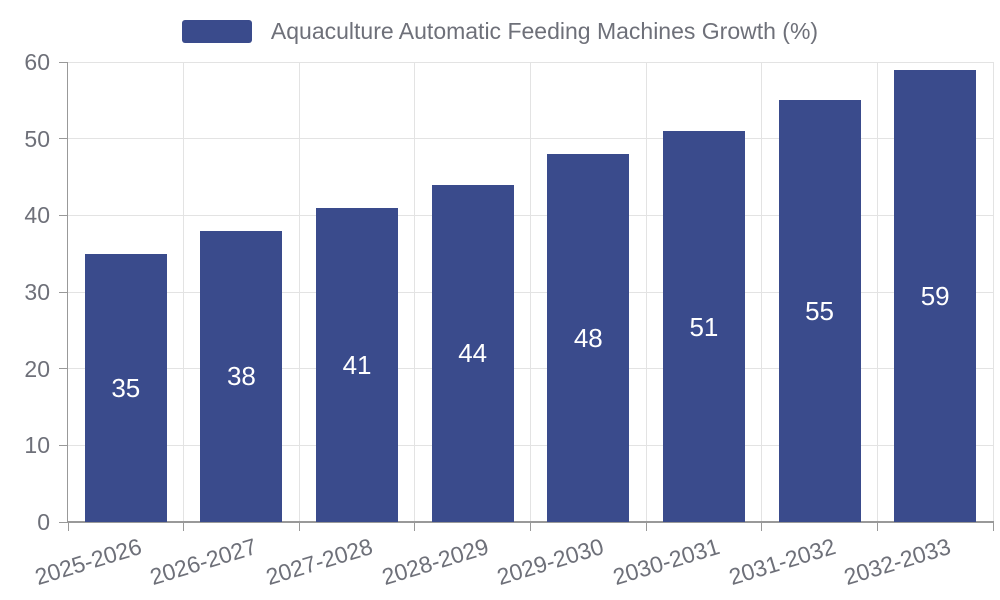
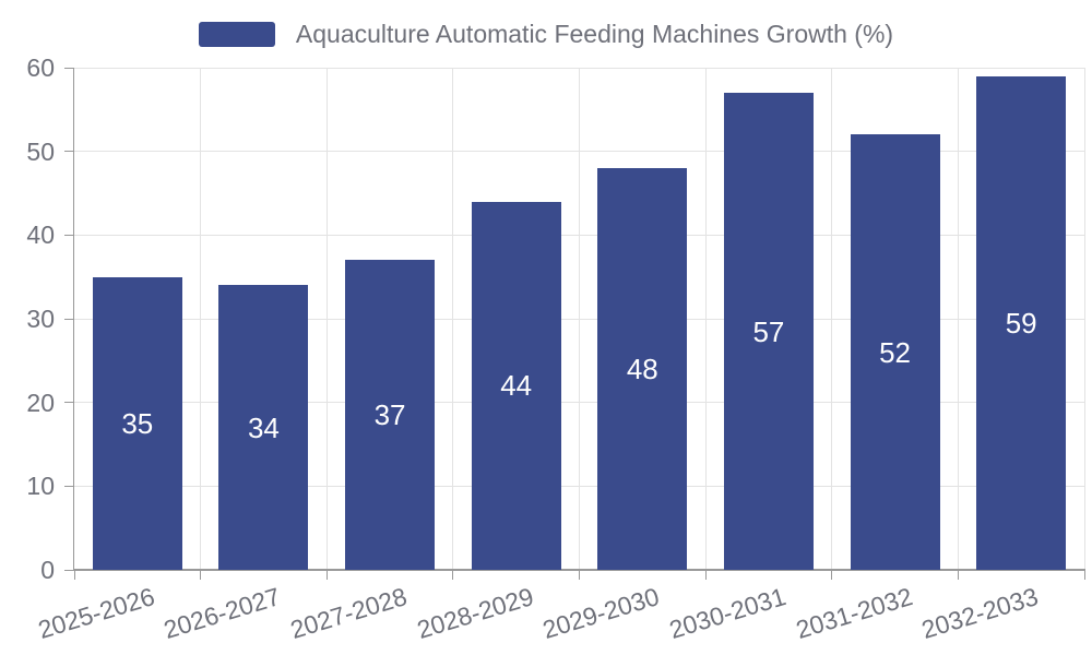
2026-2027: 38 -> 34
2027-2028: 41 -> 37
2030-2031: 51 -> 57
2031-2032: 55 -> 52
